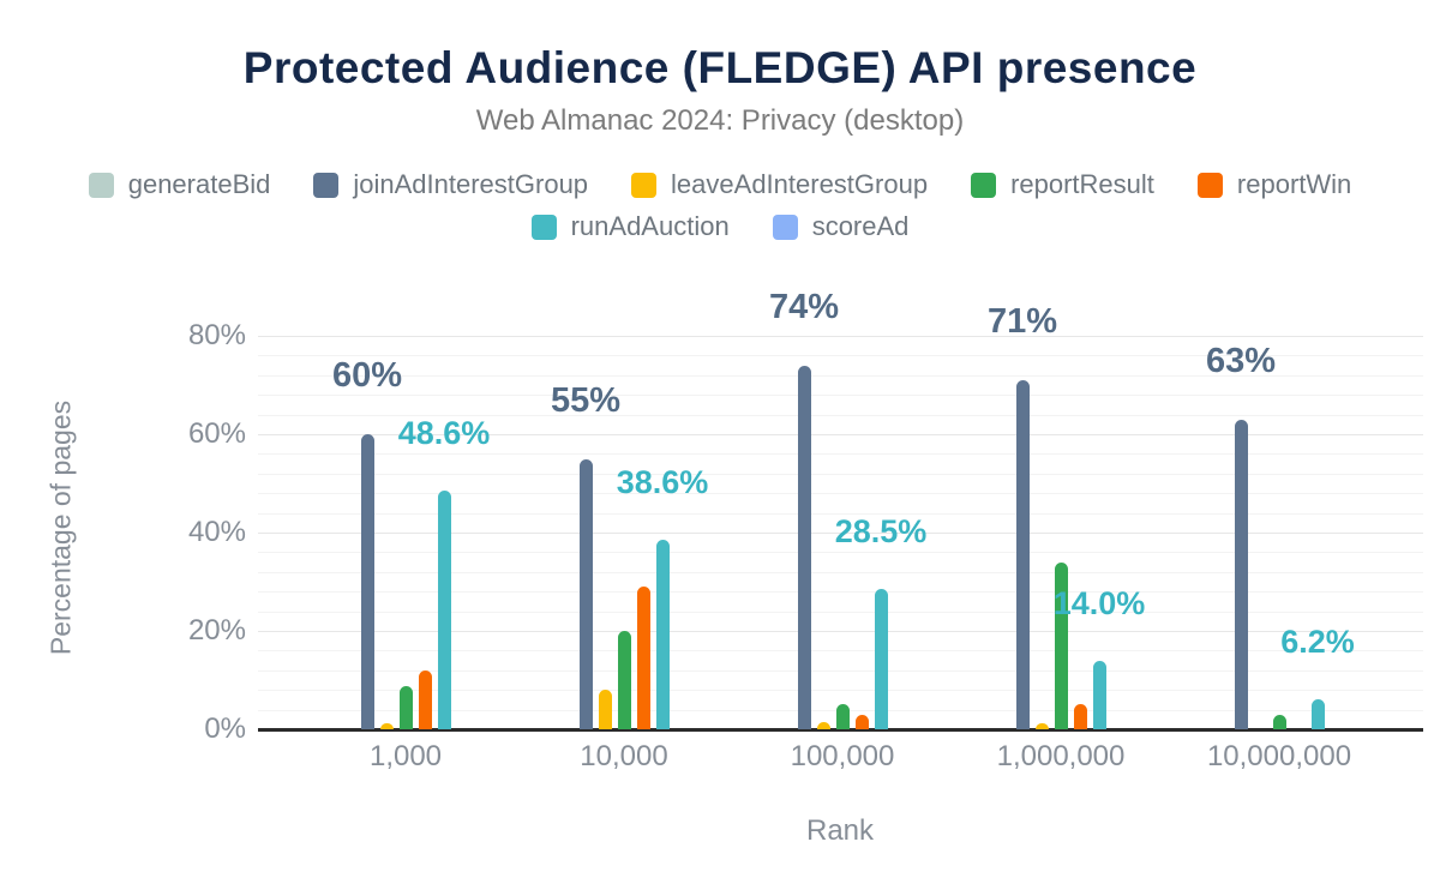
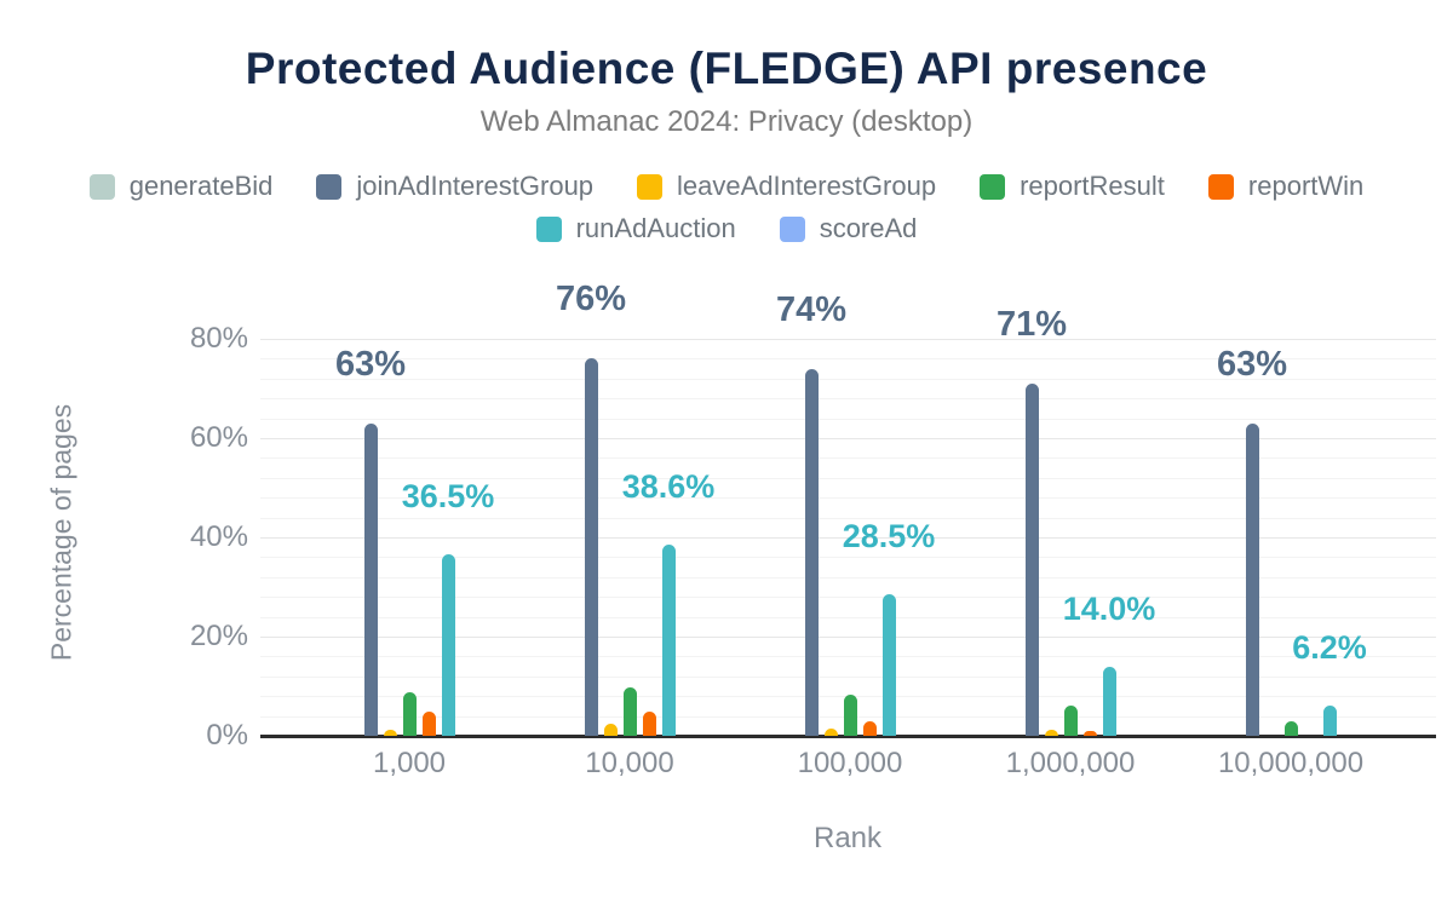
joinAdInterestGroup/1,000: 60% -> 63%
reportWin/1,000: 12% -> 5%
runAdAuction/1,000: 48.6% -> 36.5%
joinAdInterestGroup/10,000: 55% -> 76%
leaveAdInterestGroup/10,000: 8% -> 2%
reportResult/10,000: 20% -> 10%
reportWin/10,000: 29% -> 5%
reportResult/100,000: 5% -> 8%
reportResult/1,000,000: 34% -> 6%
reportWin/1,000,000: 5% -> 1%
